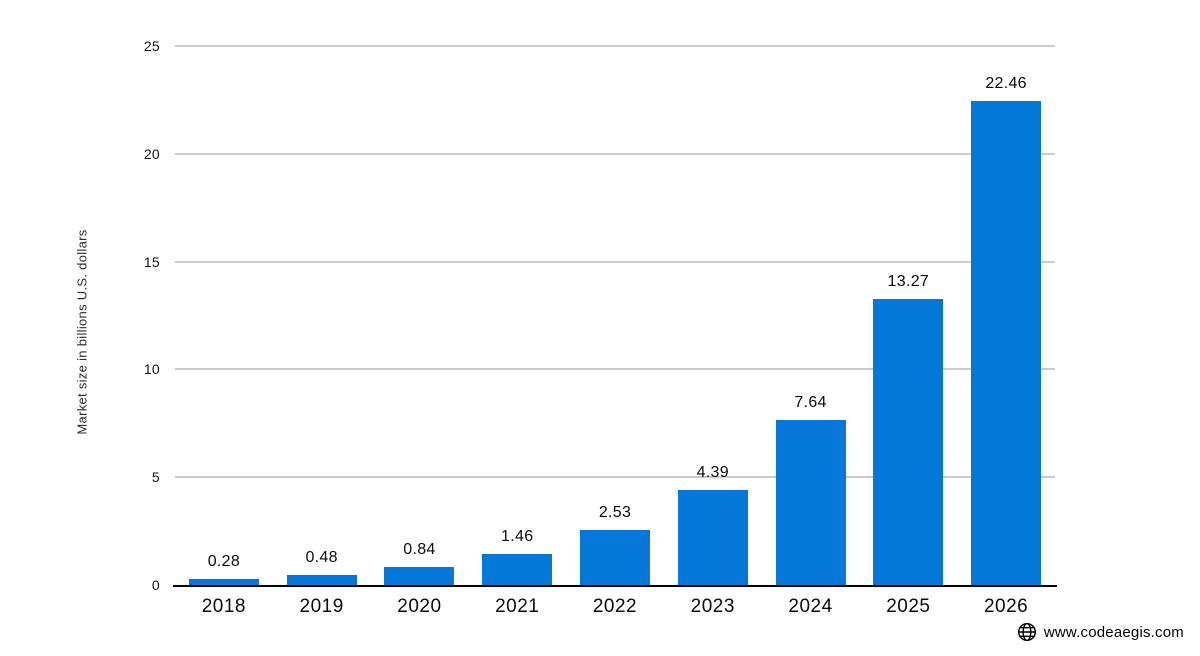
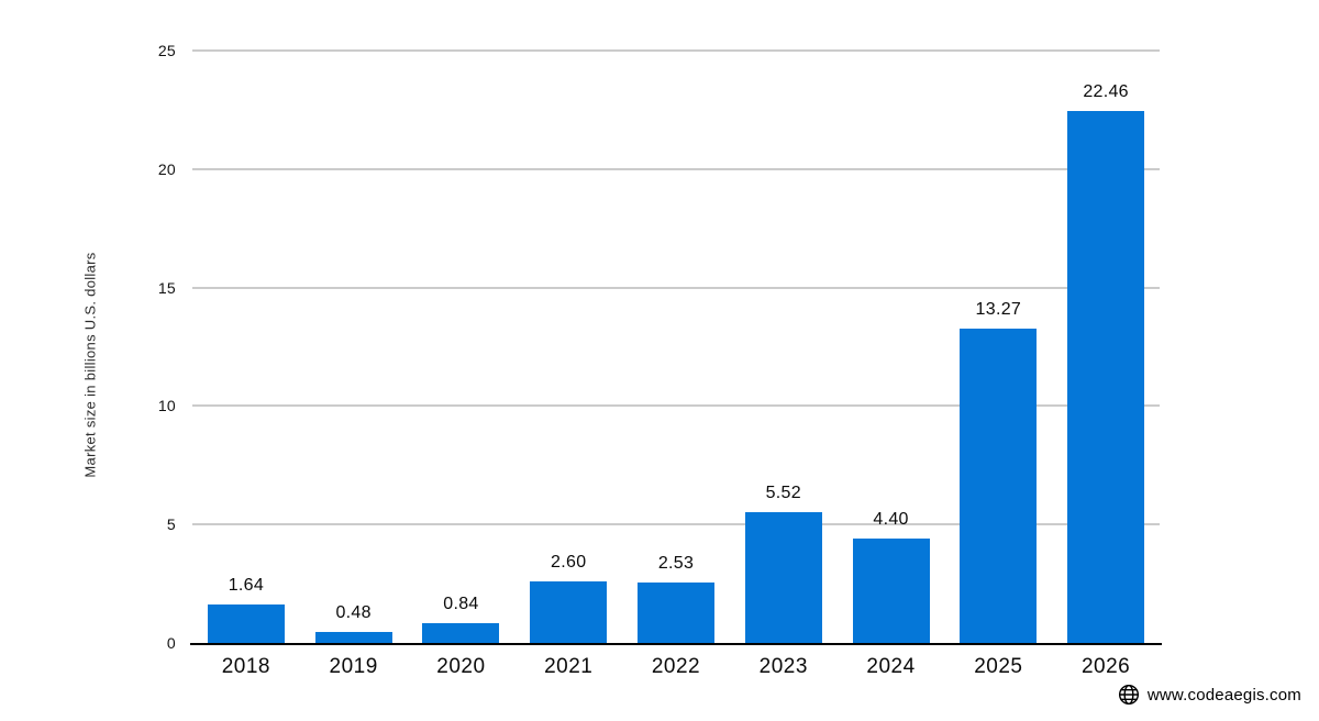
2018: 0.28 -> 1.64
2021: 1.46 -> 2.60
2023: 4.39 -> 5.52
2024: 7.64 -> 4.40
